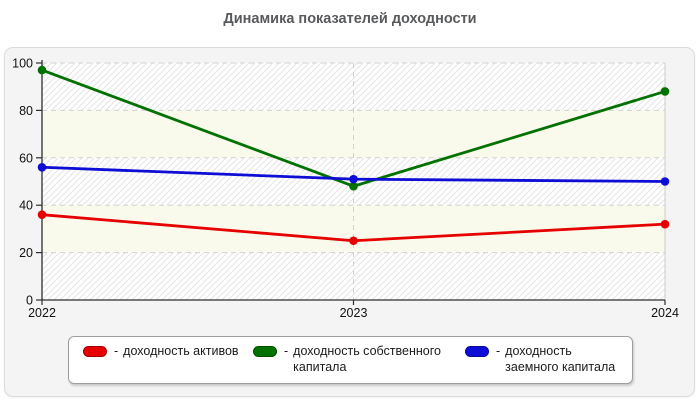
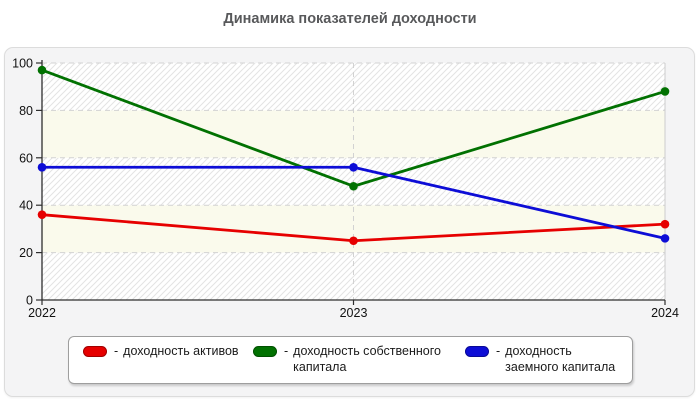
доходность заемного капитала/2023: 51 -> 56
доходность заемного капитала/2024: 50 -> 26
